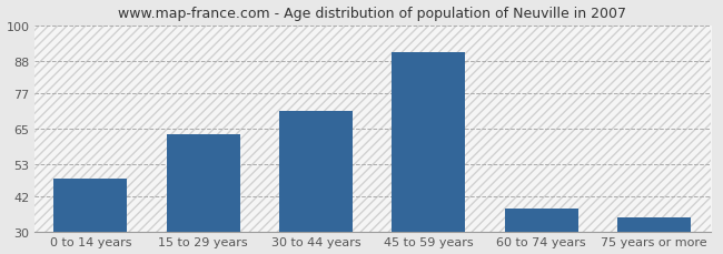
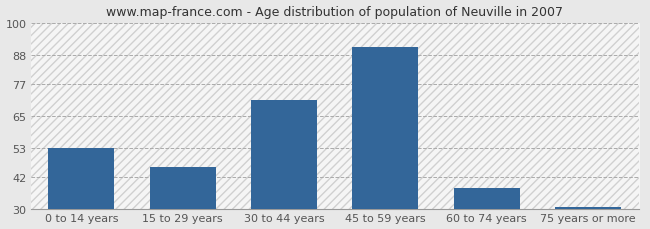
0 to 14 years: 48 -> 53
15 to 29 years: 63 -> 46
75 years or more: 35 -> 31
